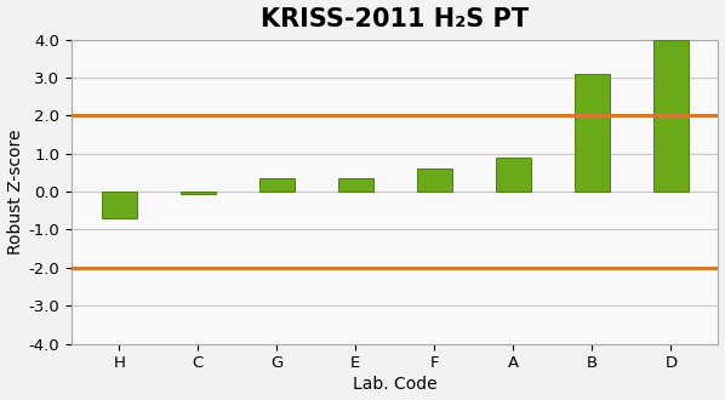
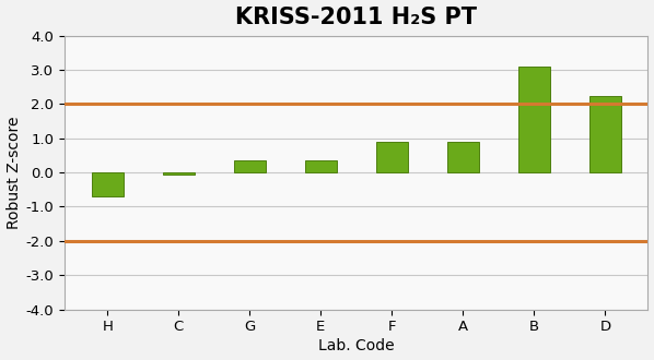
F: 0.60 -> 0.90
D: 4.00 -> 2.25
